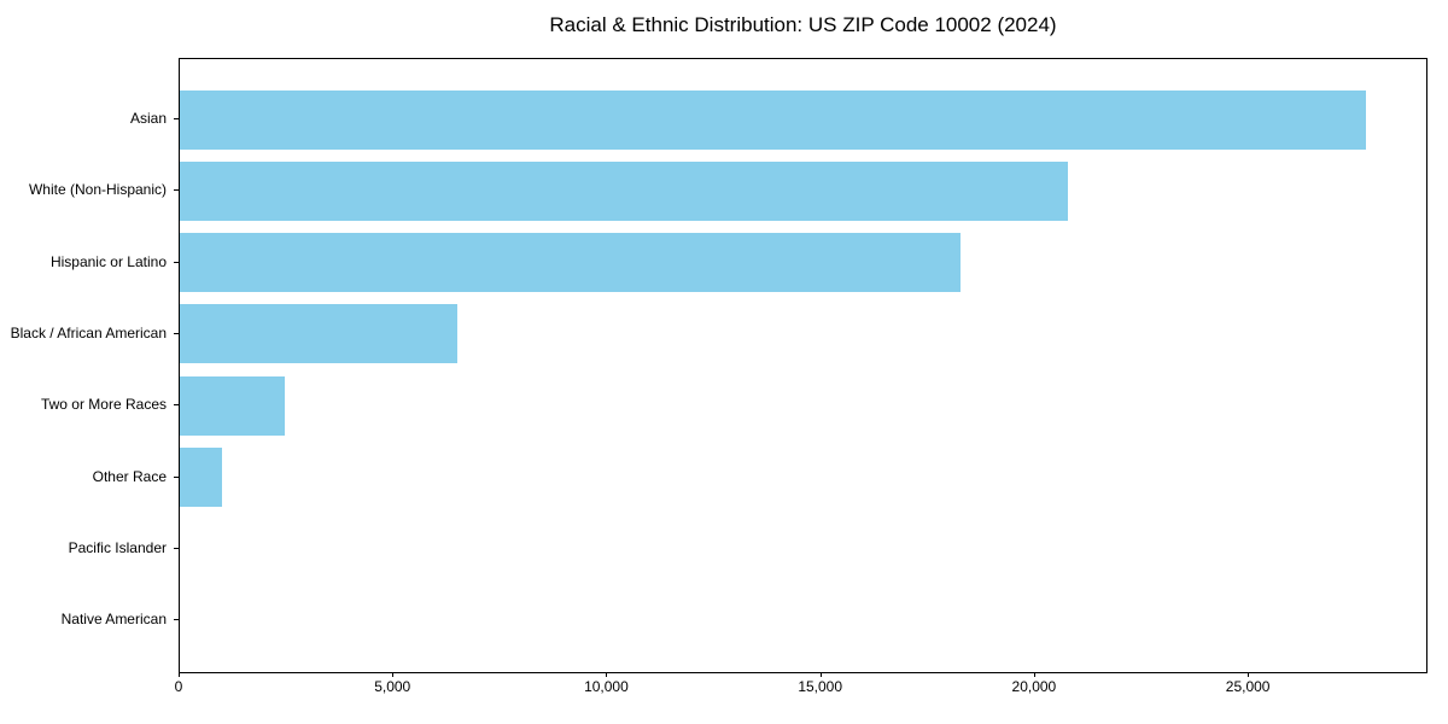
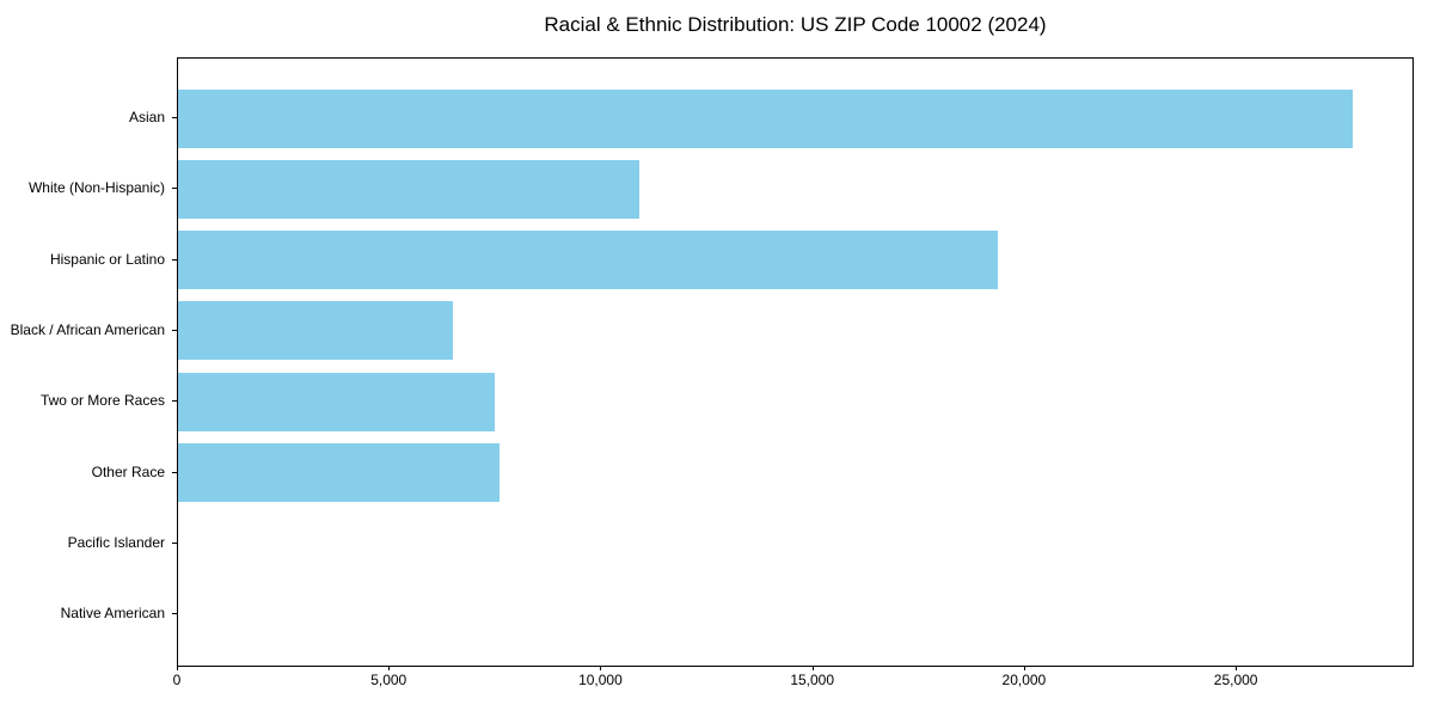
White (Non-Hispanic): 20800 -> 10900
Hispanic or Latino: 18300 -> 19400
Two or More Races: 2400 -> 7500
Other Race: 1000 -> 7600
